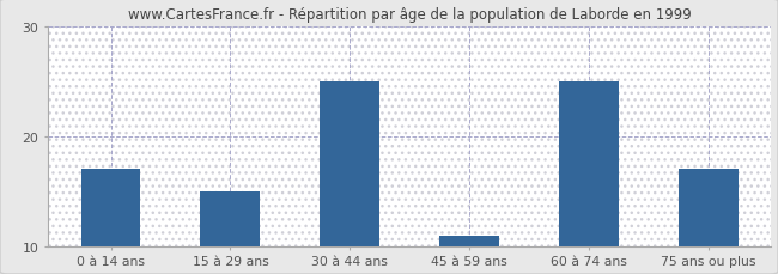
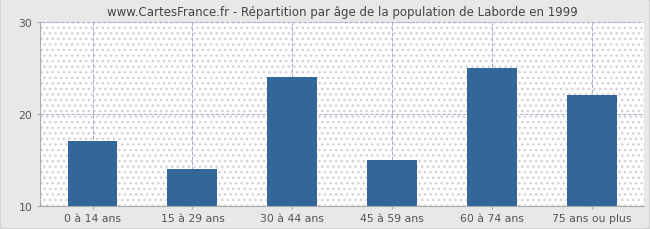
15 à 29 ans: 15 -> 14
30 à 44 ans: 25 -> 24
45 à 59 ans: 11 -> 15
75 ans ou plus: 17 -> 22
